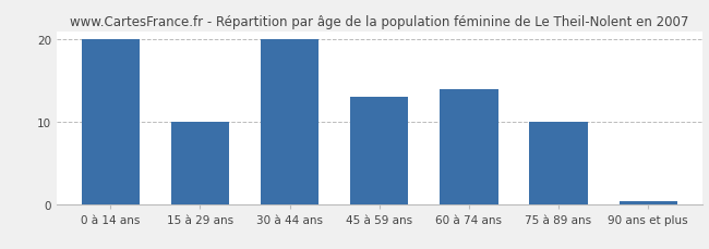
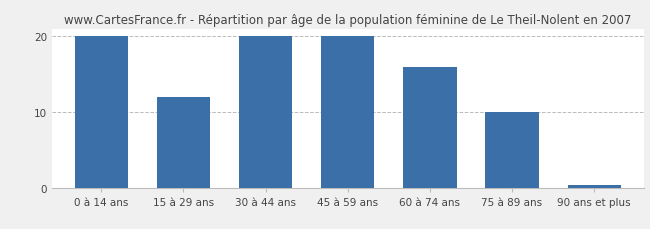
15 à 29 ans: 10.0 -> 12.0
45 à 59 ans: 13.0 -> 20.0
60 à 74 ans: 14.0 -> 16.0
